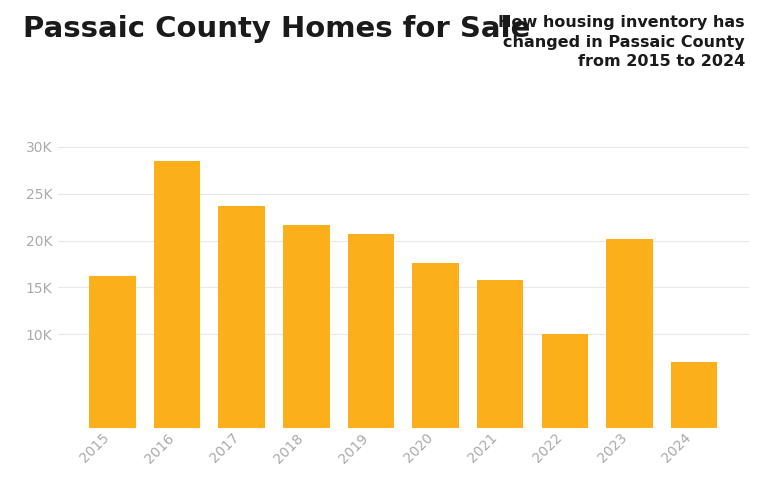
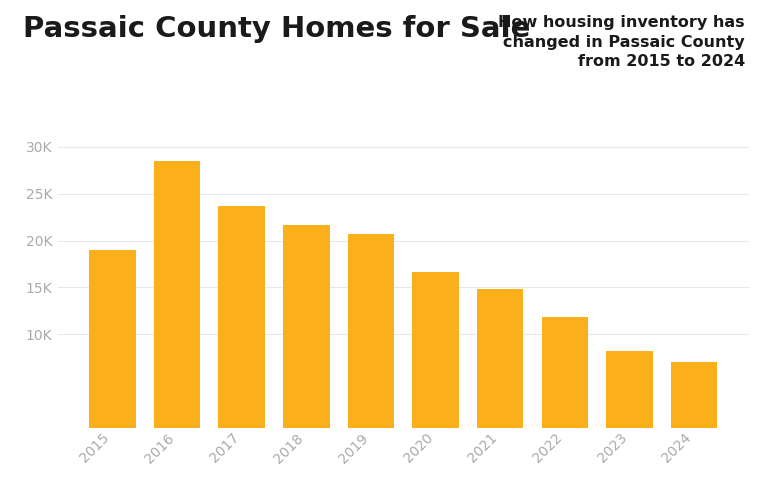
2015: 16.2K -> 19.0K
2020: 17.6K -> 16.6K
2021: 15.8K -> 14.8K
2022: 10.0K -> 11.8K
2023: 20.2K -> 8.2K
